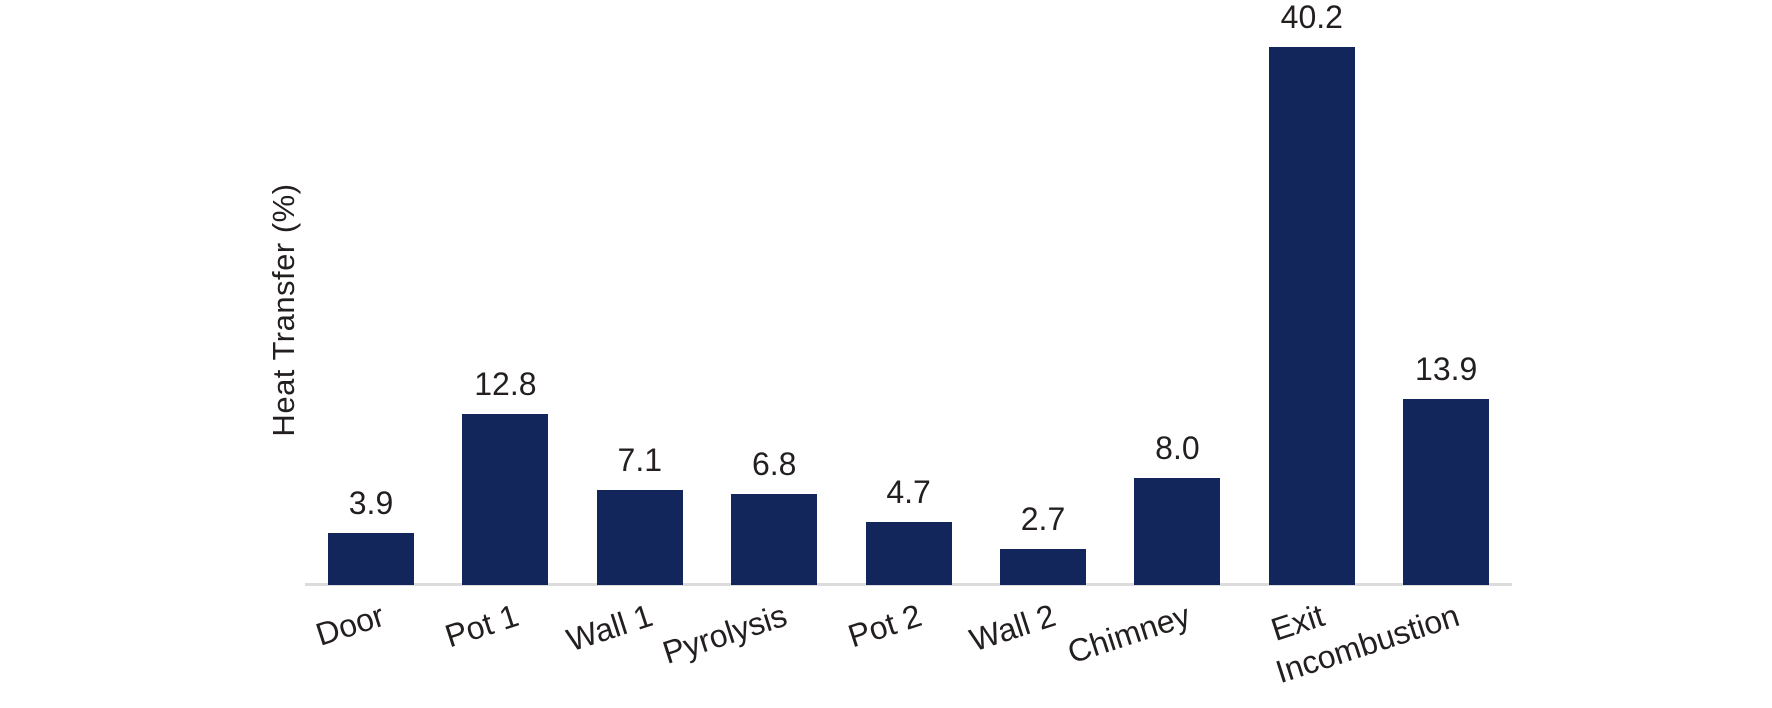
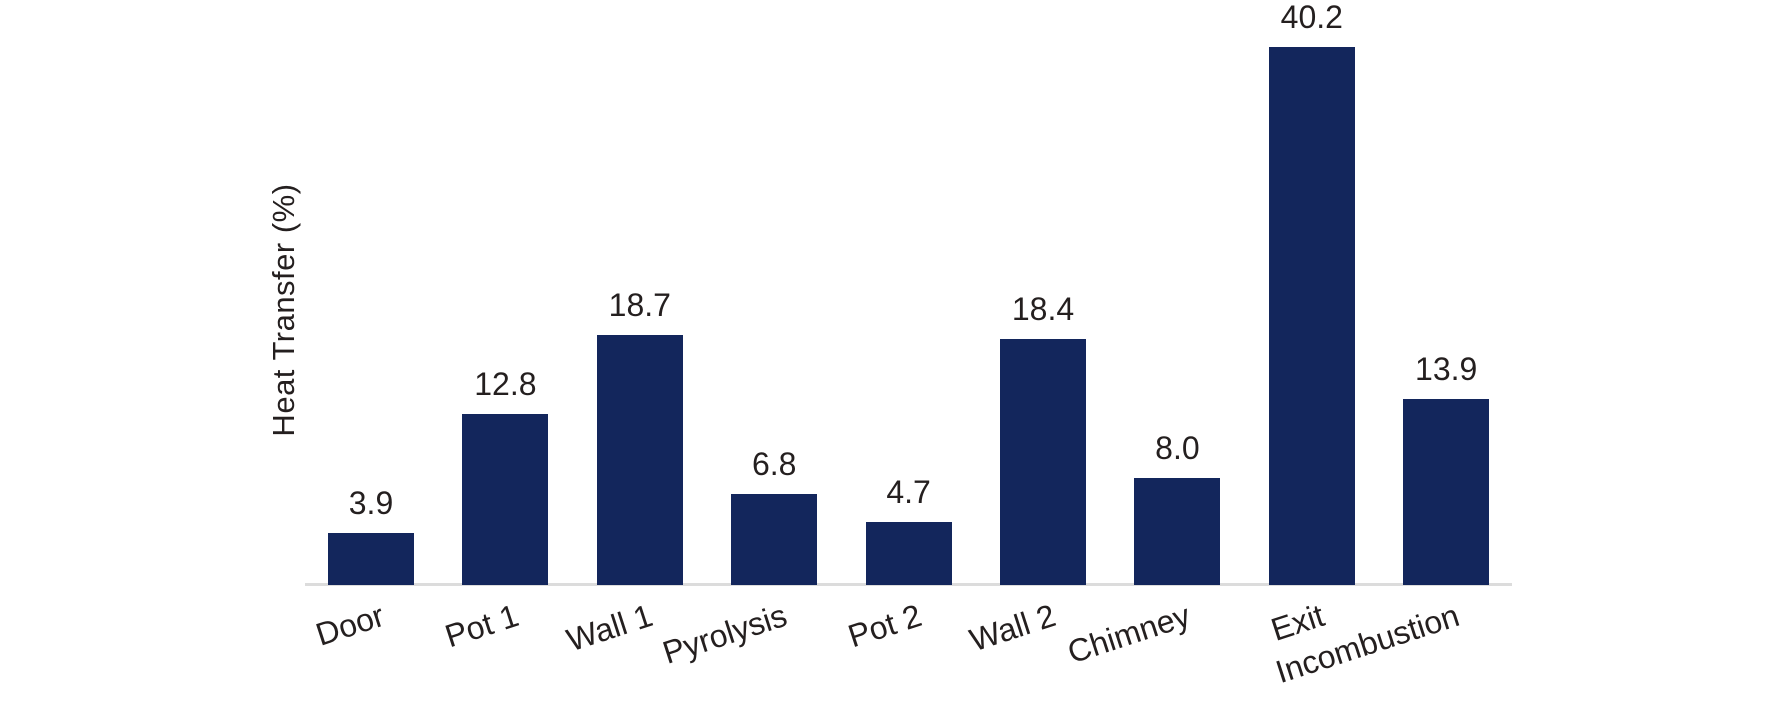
Wall 1: 7.1 -> 18.7
Wall 2: 2.7 -> 18.4
